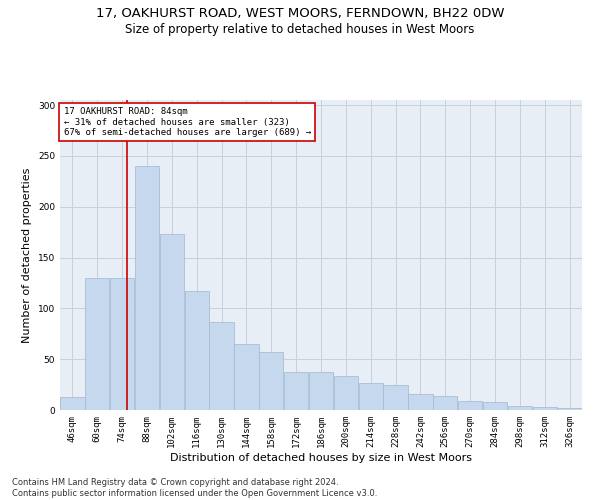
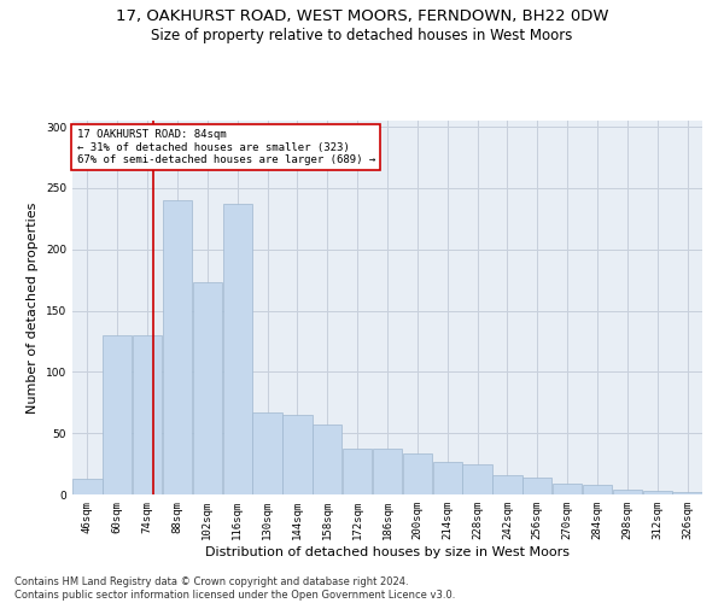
116sqm: 117 -> 237
130sqm: 87 -> 67
